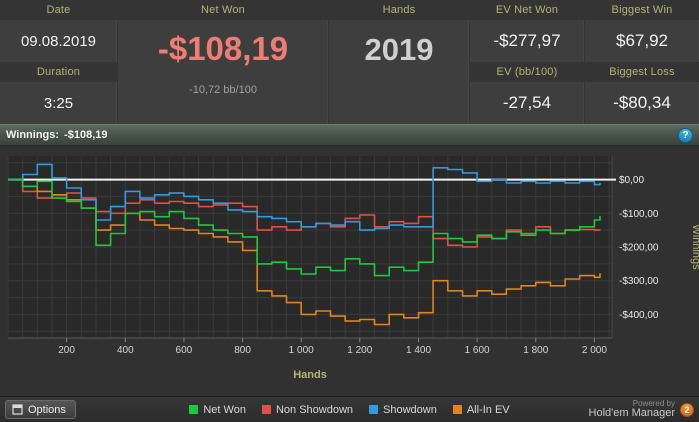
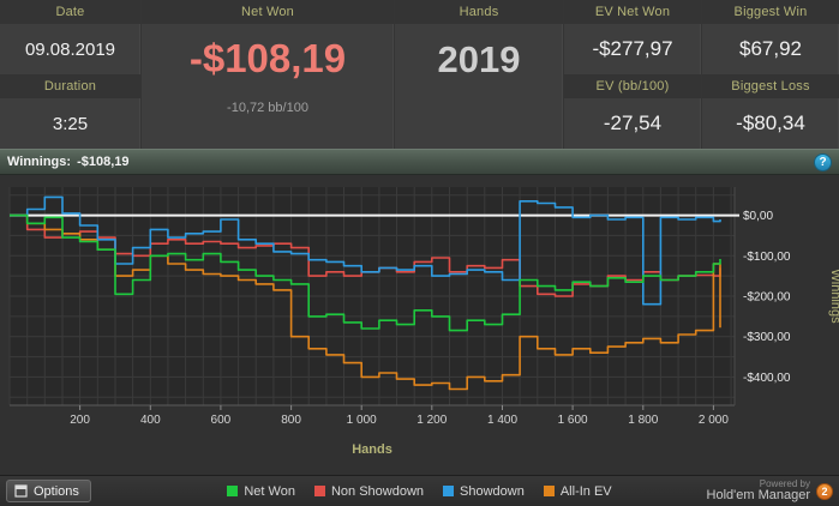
Showdown/600: -$50 -> -$10
All-In EV/800: -$210 -> -$300
Showdown/1400: -$140 -> -$160
Showdown/1800: -$10 -> -$220
All-In EV/2000: -$290 -> -$120
Non Showdown/2019: -$150 -> -$130
